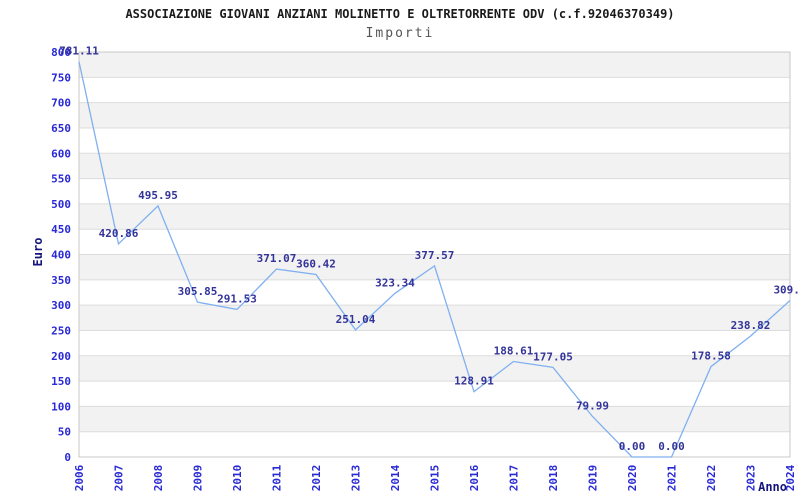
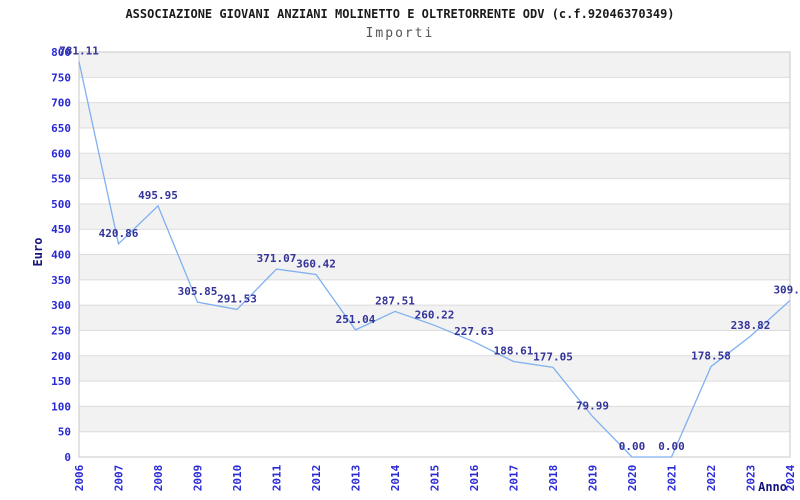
2014: 323.34 -> 287.51
2015: 377.57 -> 260.22
2016: 128.91 -> 227.63
